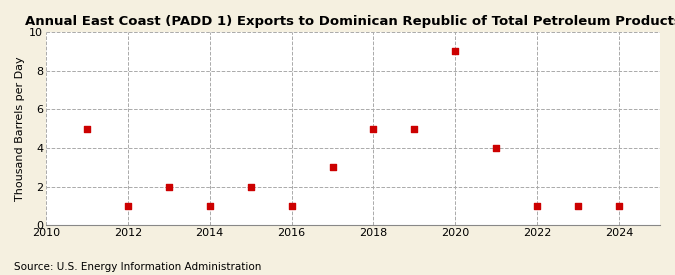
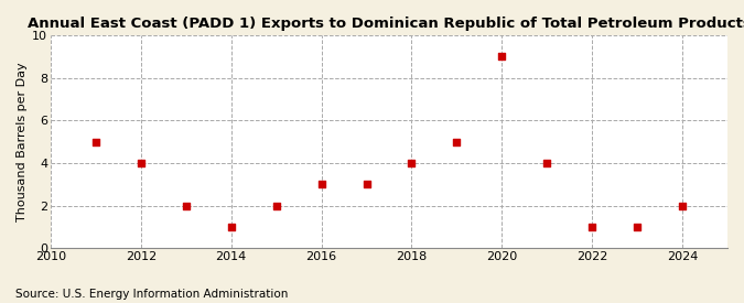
2012: 1 -> 4
2016: 1 -> 3
2018: 5 -> 4
2024: 1 -> 2
